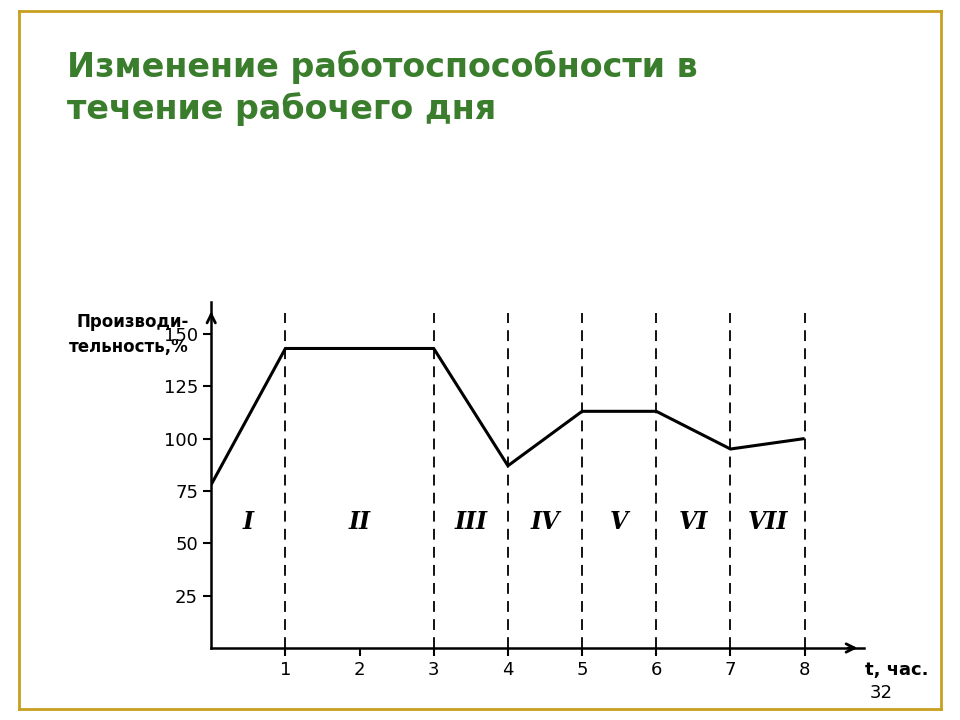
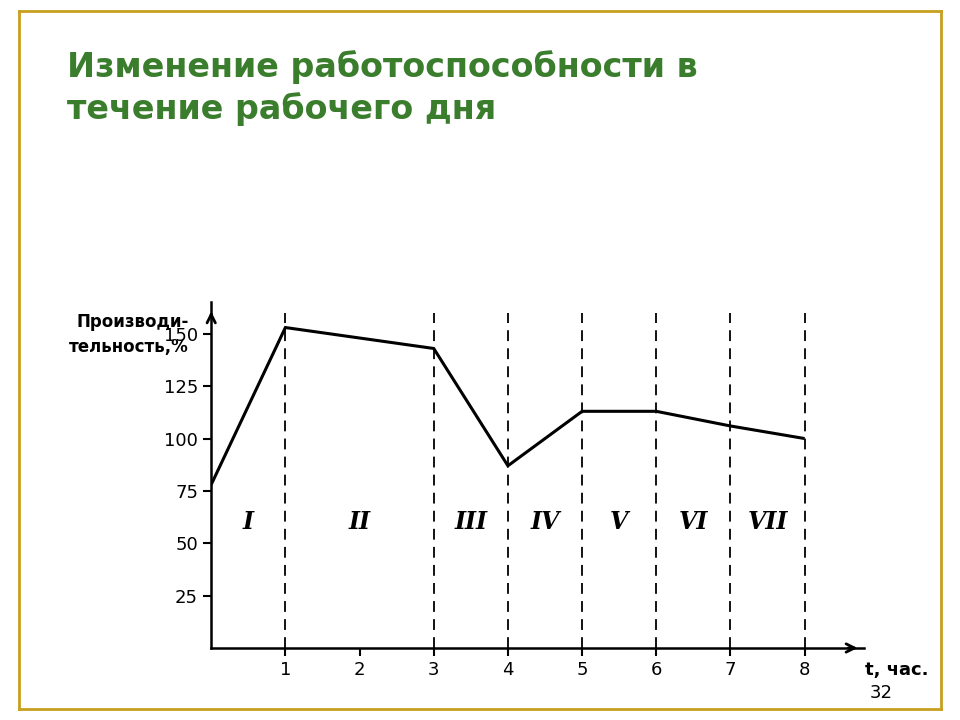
1: 143 -> 153
7: 95 -> 106
